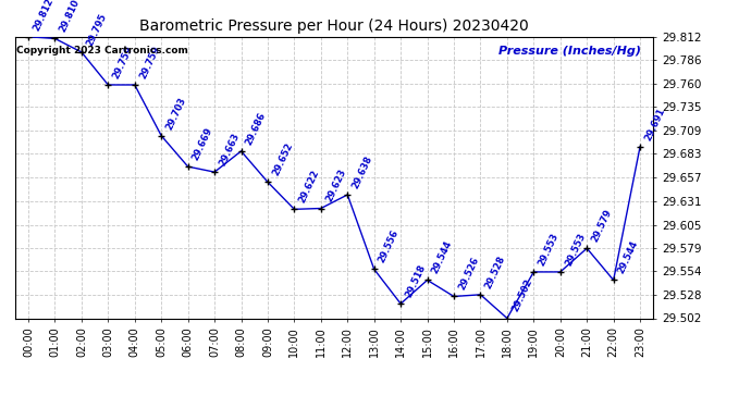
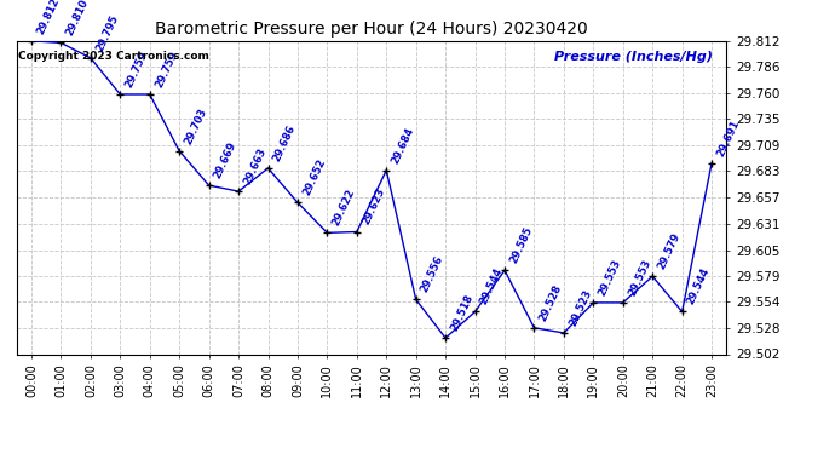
12:00: 29.638 -> 29.684
16:00: 29.526 -> 29.585
18:00: 29.502 -> 29.523
